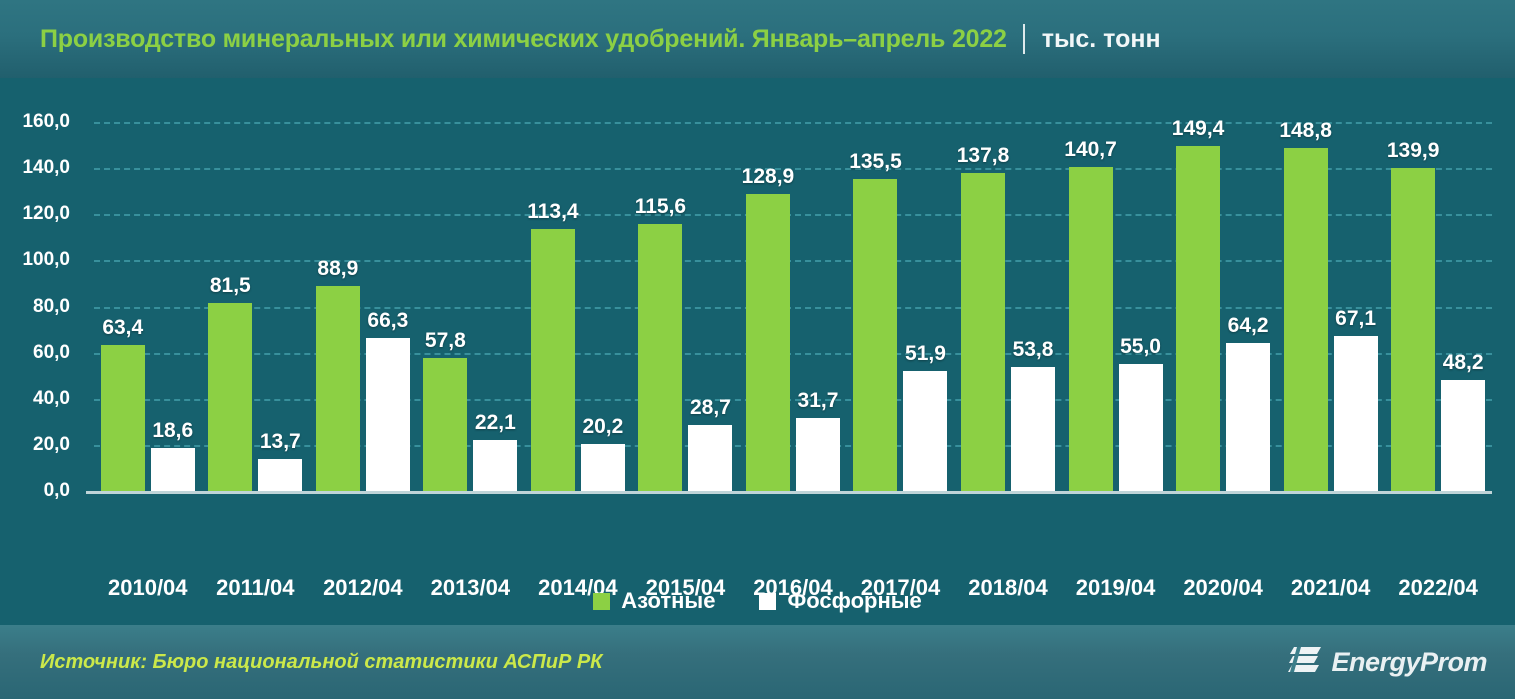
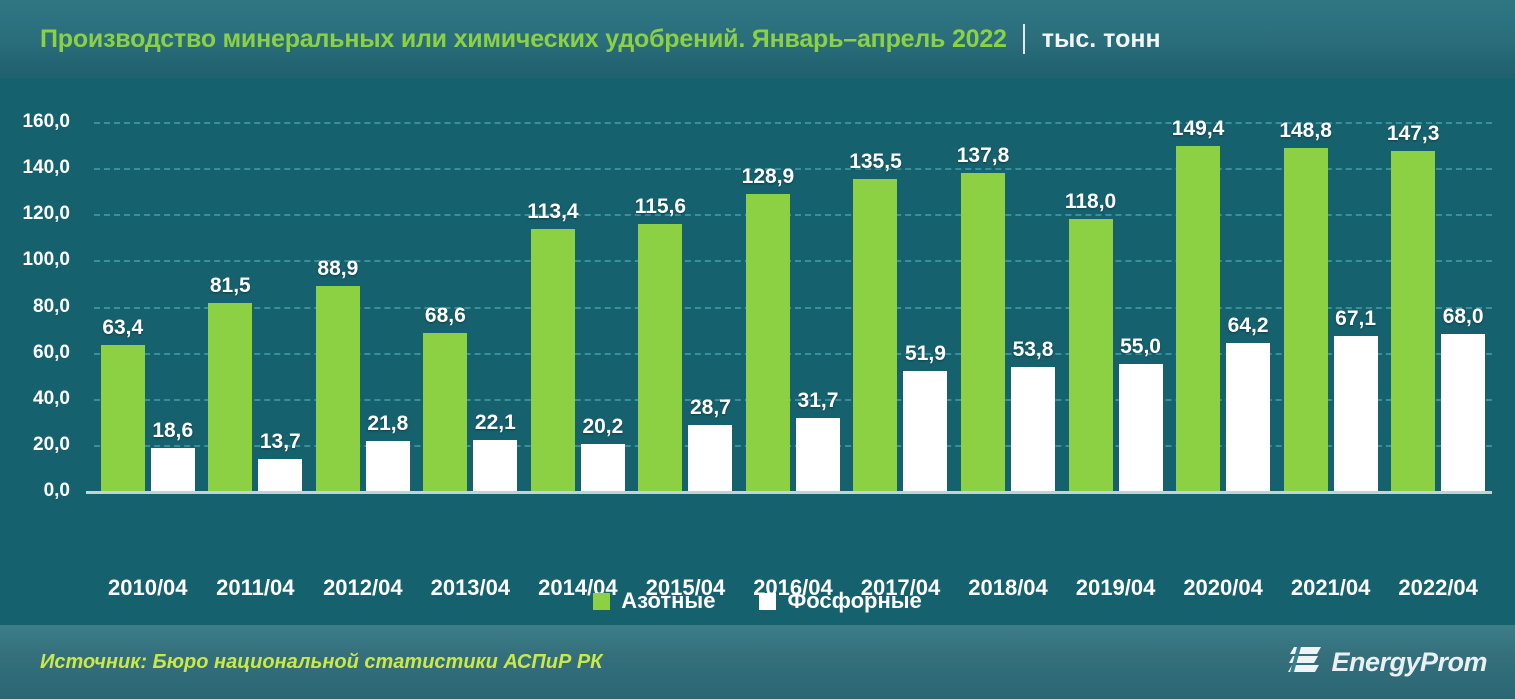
Фосфорные/2012/04: 66,3 -> 21,8
Азотные/2013/04: 57,8 -> 68,6
Азотные/2019/04: 140,7 -> 118,0
Азотные/2022/04: 139,9 -> 147,3
Фосфорные/2022/04: 48,2 -> 68,0
